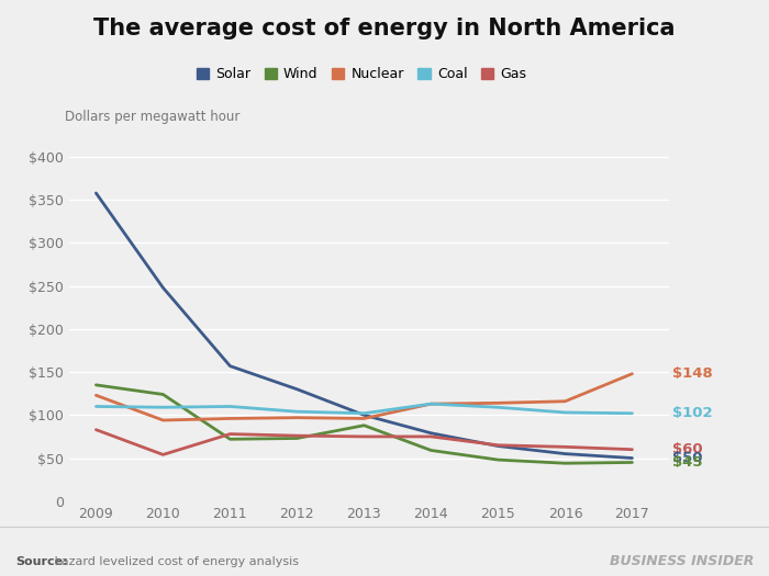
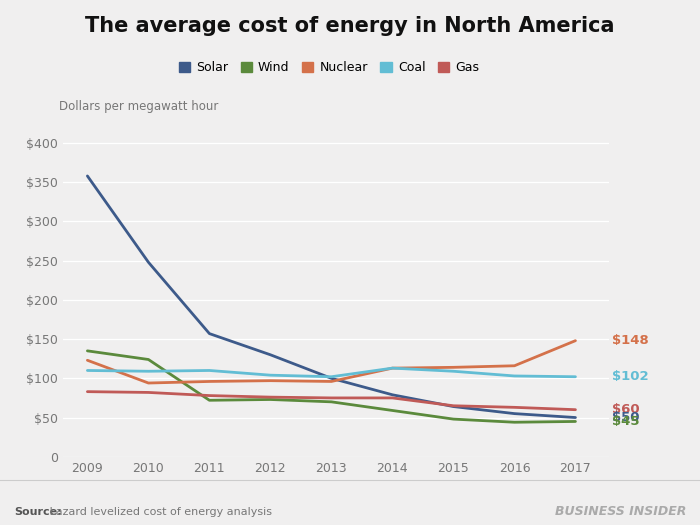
Gas/2010: $54 -> $82
Wind/2013: $88 -> $70
